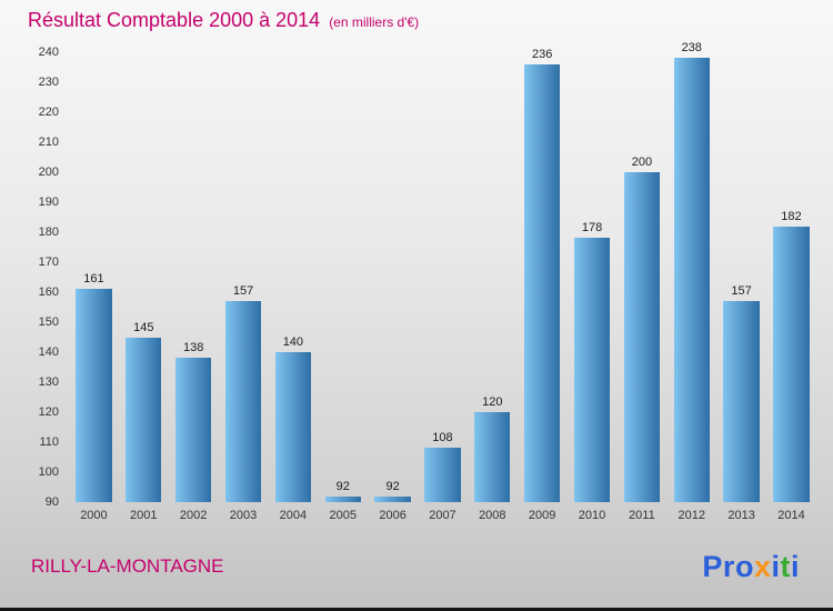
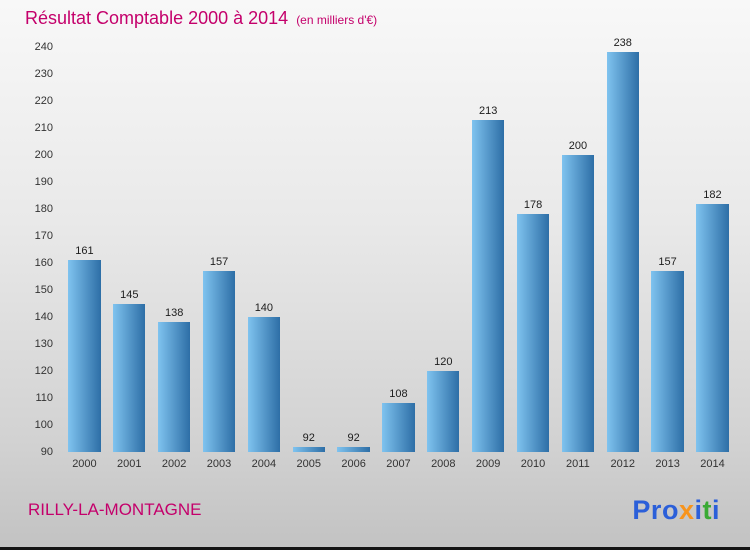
2009: 236 -> 213
